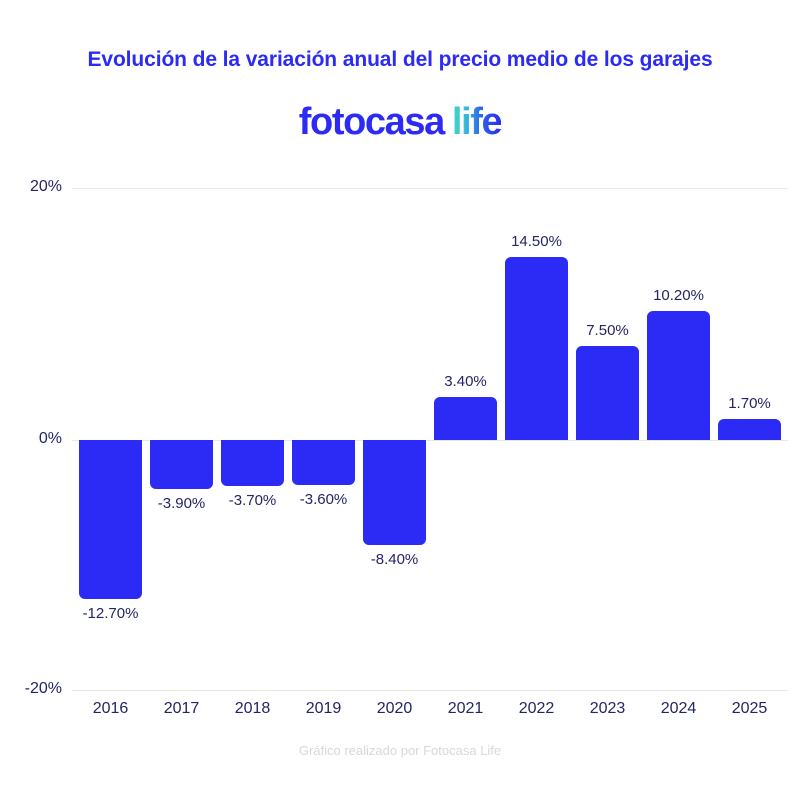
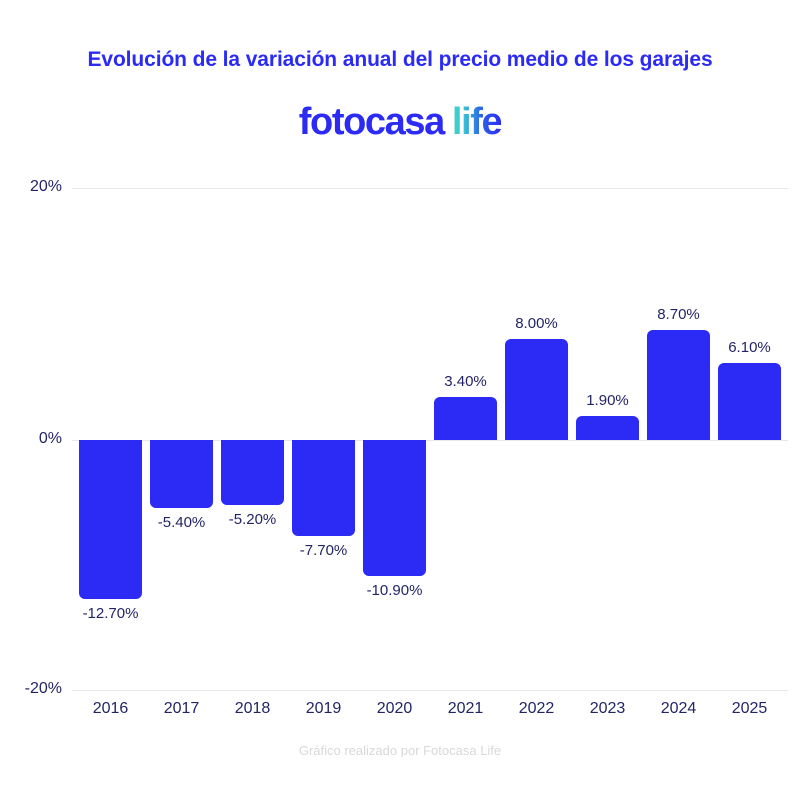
2017: -3.90% -> -5.40%
2018: -3.70% -> -5.20%
2019: -3.60% -> -7.70%
2020: -8.40% -> -10.90%
2022: 14.50% -> 8.00%
2023: 7.50% -> 1.90%
2024: 10.20% -> 8.70%
2025: 1.70% -> 6.10%
